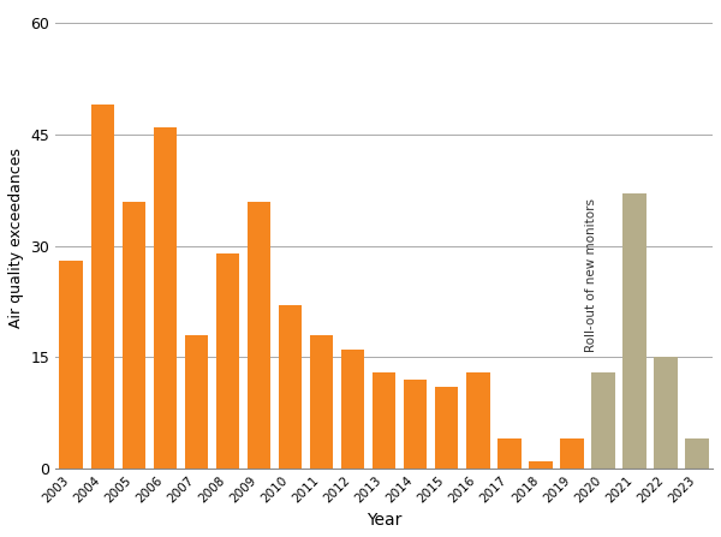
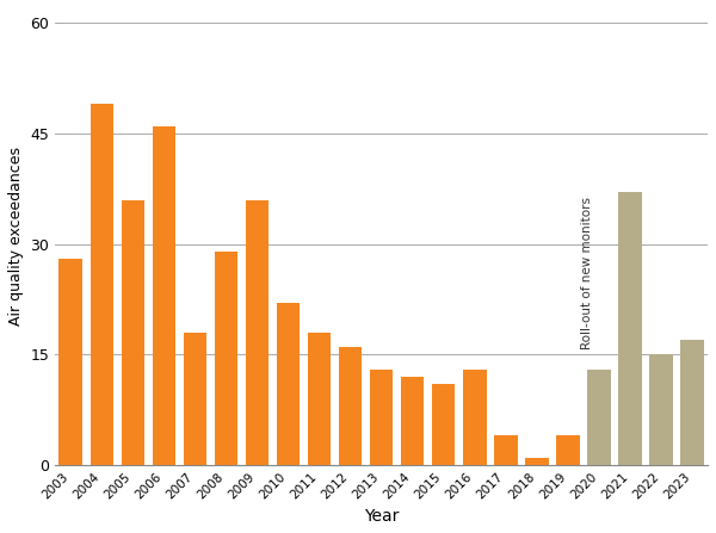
2023: 4 -> 17
